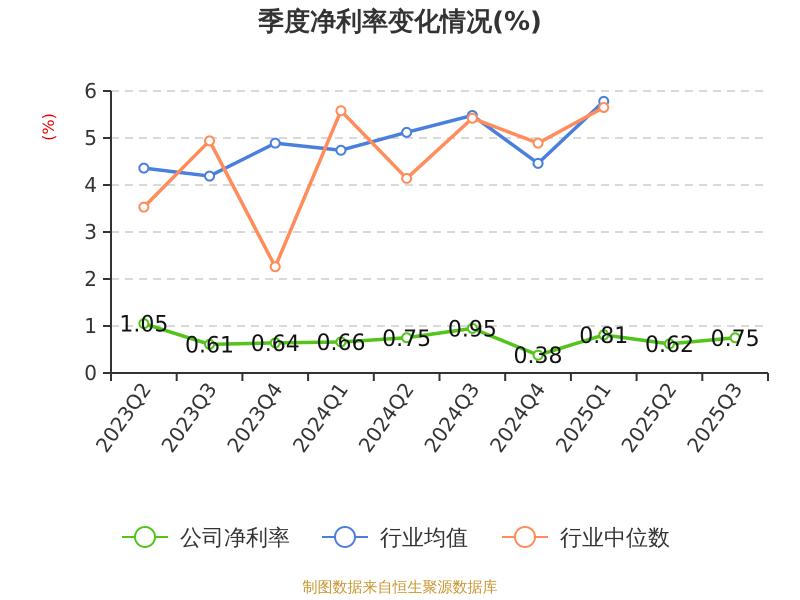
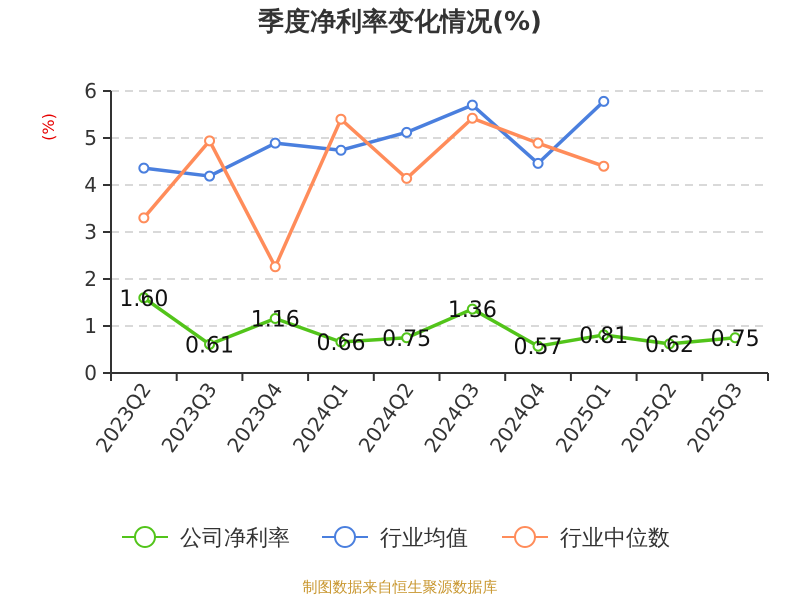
公司净利率/2023Q2: 1.05 -> 1.60
行业中位数/2023Q2: 3.5 -> 3.3
公司净利率/2023Q4: 0.64 -> 1.16
行业中位数/2024Q1: 5.6 -> 5.4
公司净利率/2024Q3: 0.95 -> 1.36
行业均值/2024Q3: 5.5 -> 5.7
公司净利率/2024Q4: 0.38 -> 0.57
行业中位数/2025Q1: 5.7 -> 4.4
